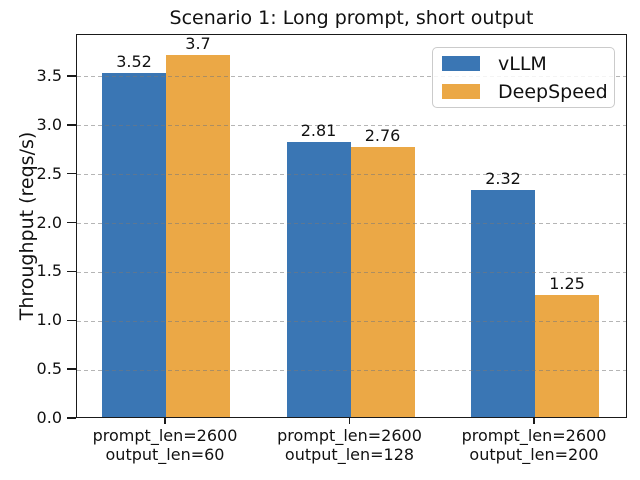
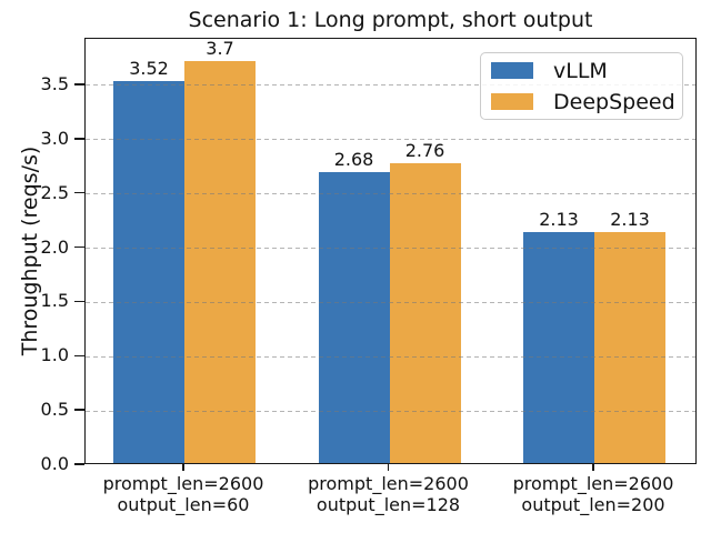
vLLM/prompt_len=2600 output_len=128: 2.81 -> 2.68
vLLM/prompt_len=2600 output_len=200: 2.32 -> 2.13
DeepSpeed/prompt_len=2600 output_len=200: 1.25 -> 2.13
